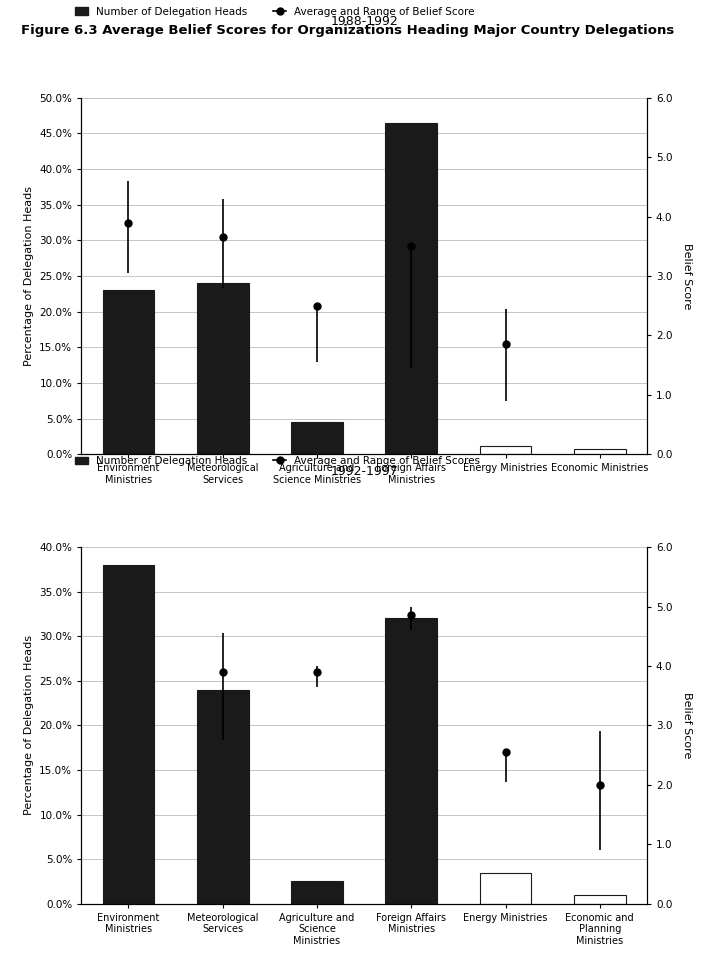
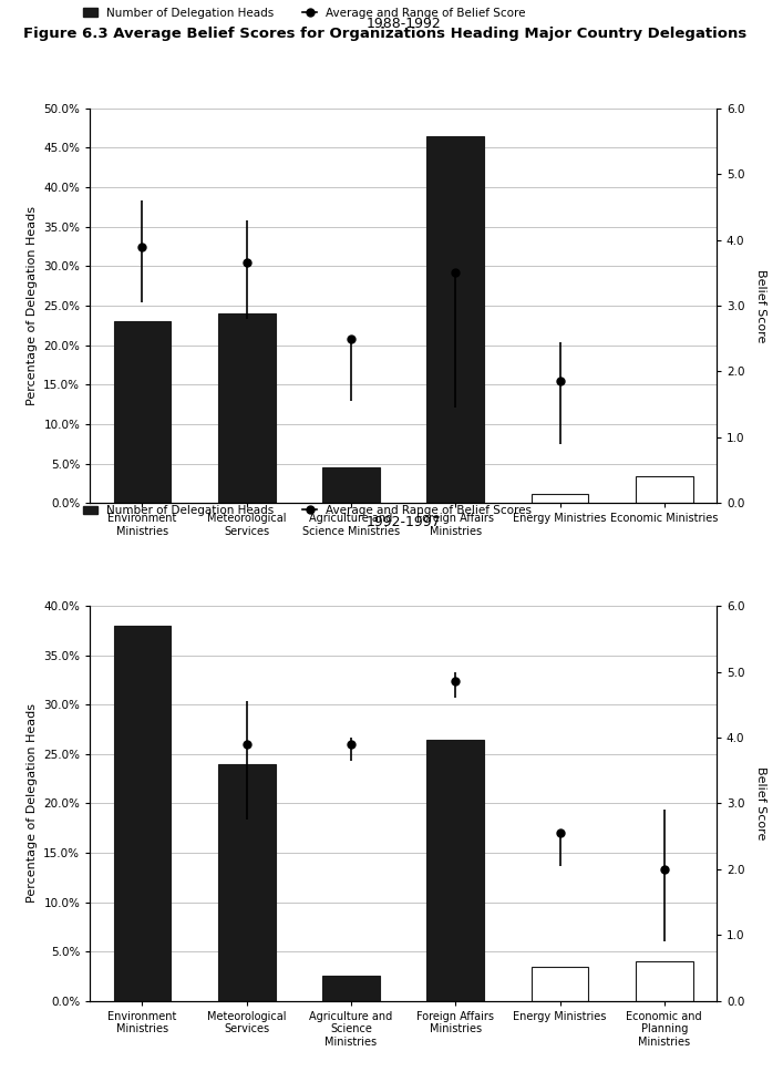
Economic Ministries: 0.8% -> 3.4%
Foreign Affairs Ministries: 32.0% -> 26.4%
Economic and Planning Ministries: 1.0% -> 4.0%
